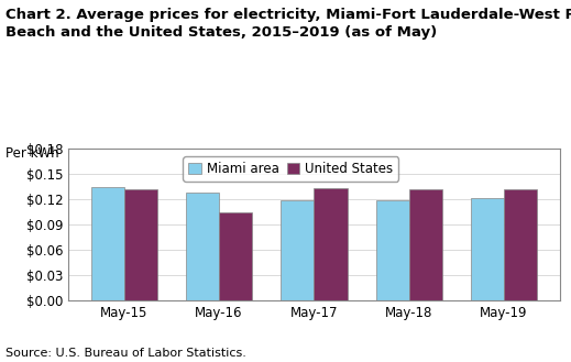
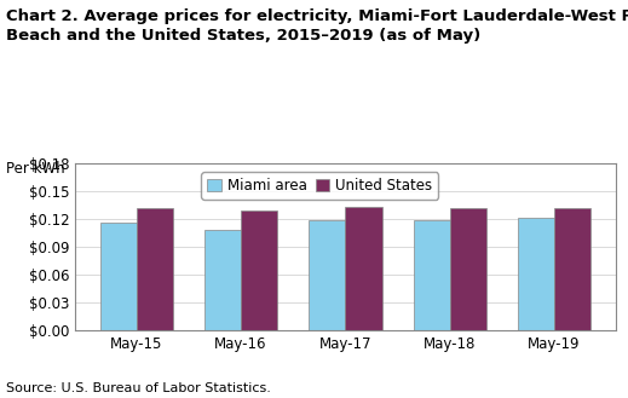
Miami area/May-15: $0.134 -> $0.116
Miami area/May-16: $0.128 -> $0.108
United States/May-16: $0.104 -> $0.129
